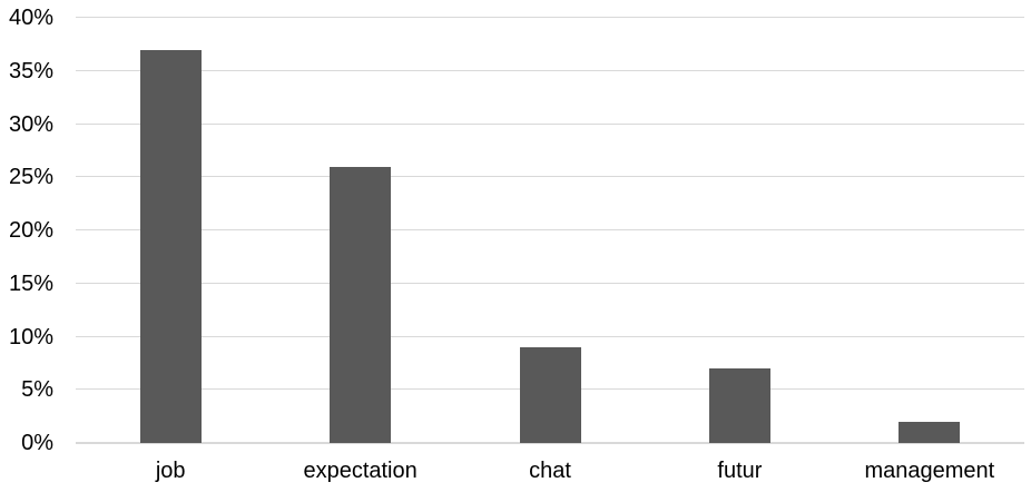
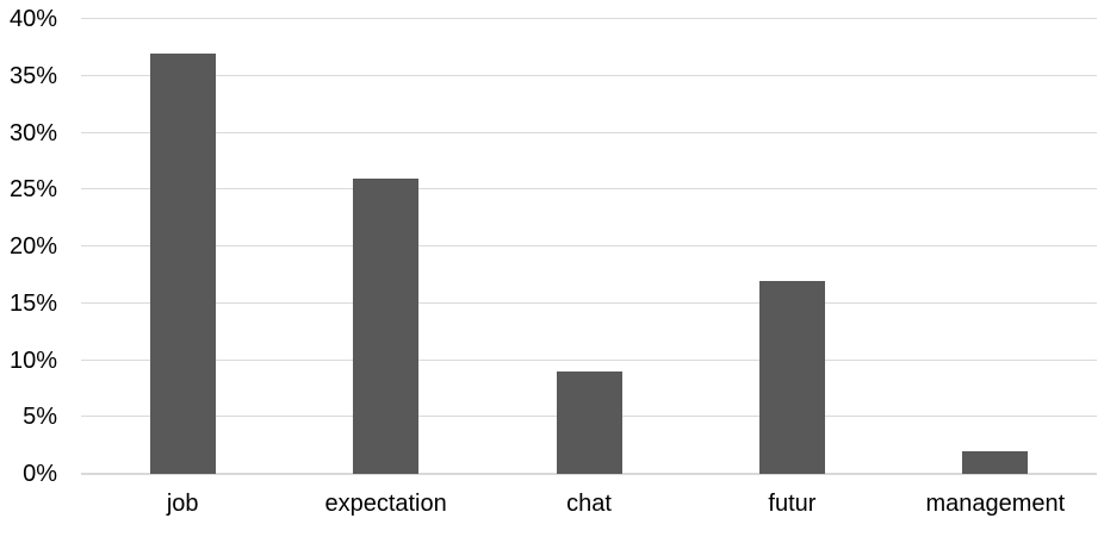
futur: 7% -> 17%
